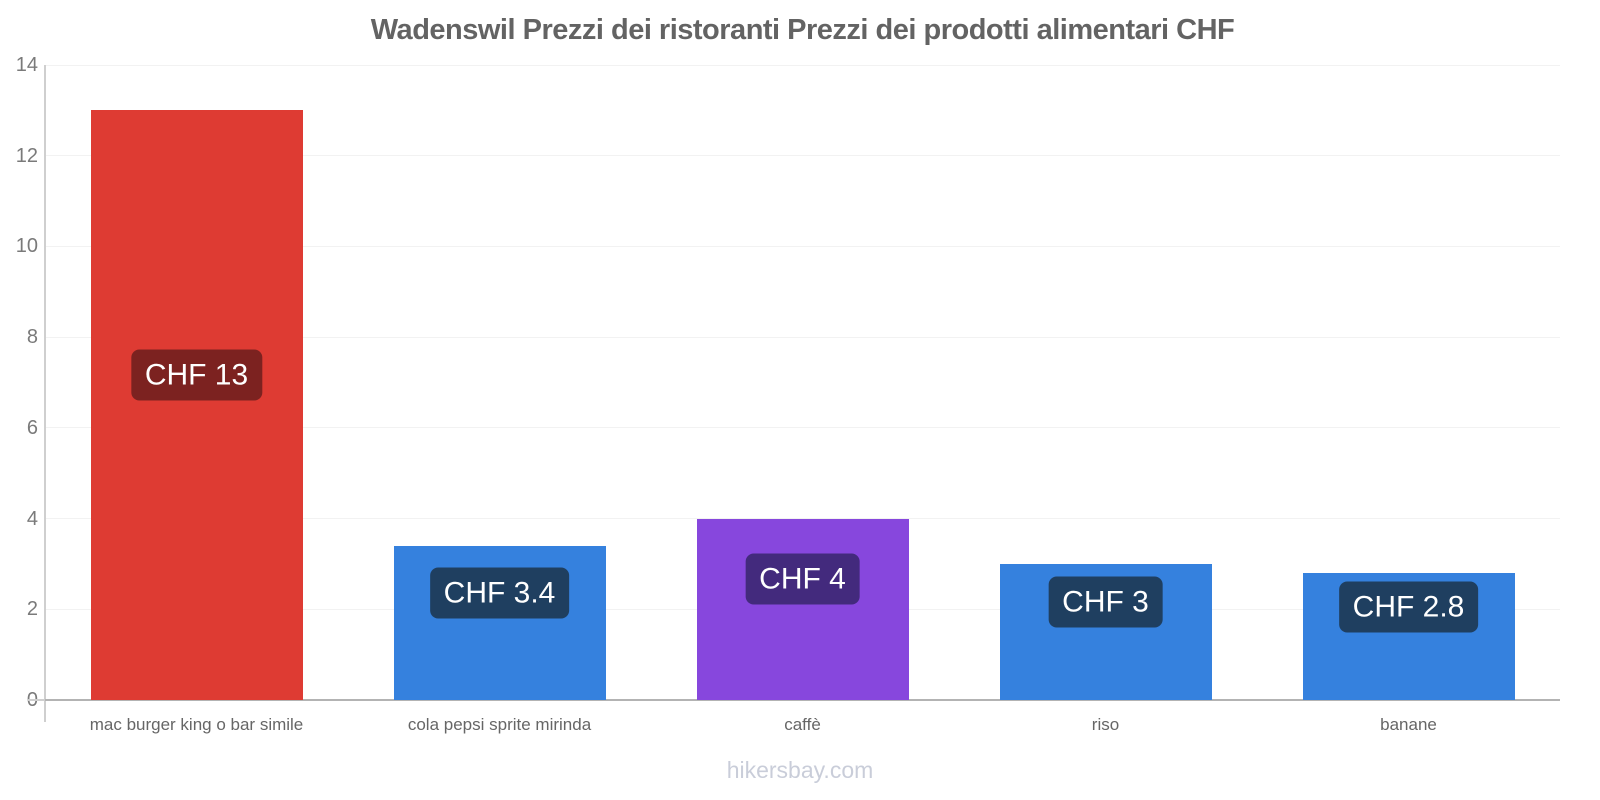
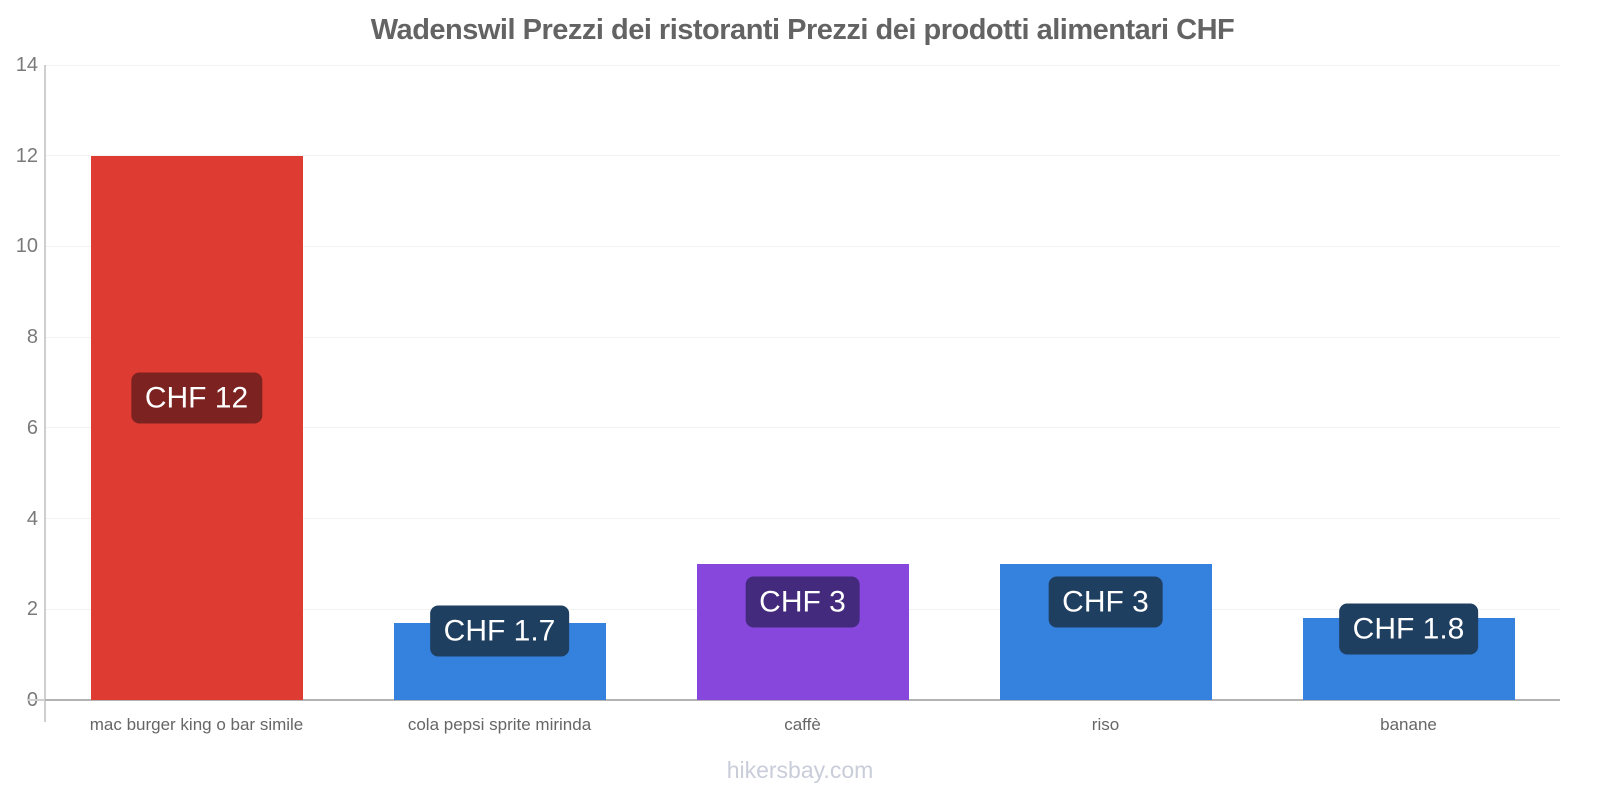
mac burger king o bar simile: 13 -> 12
cola pepsi sprite mirinda: 3.4 -> 1.7
caffè: 4 -> 3
banane: 2.8 -> 1.8
